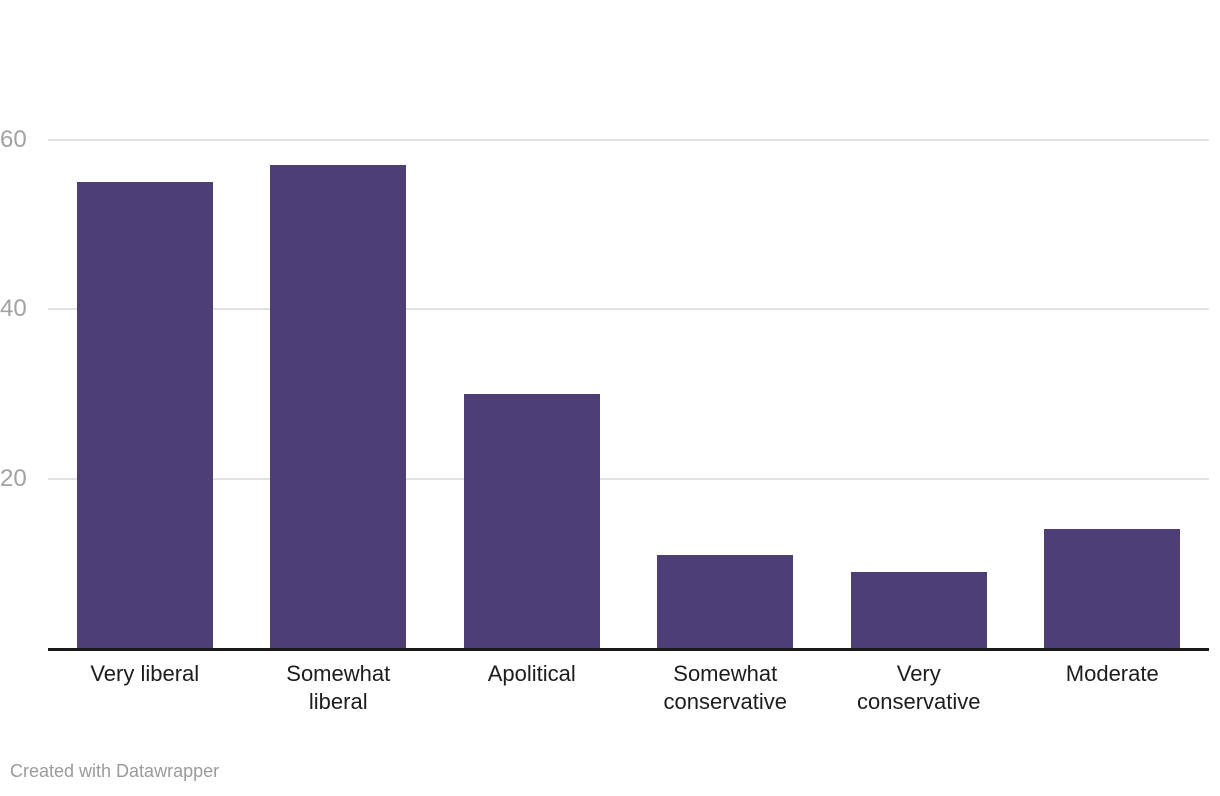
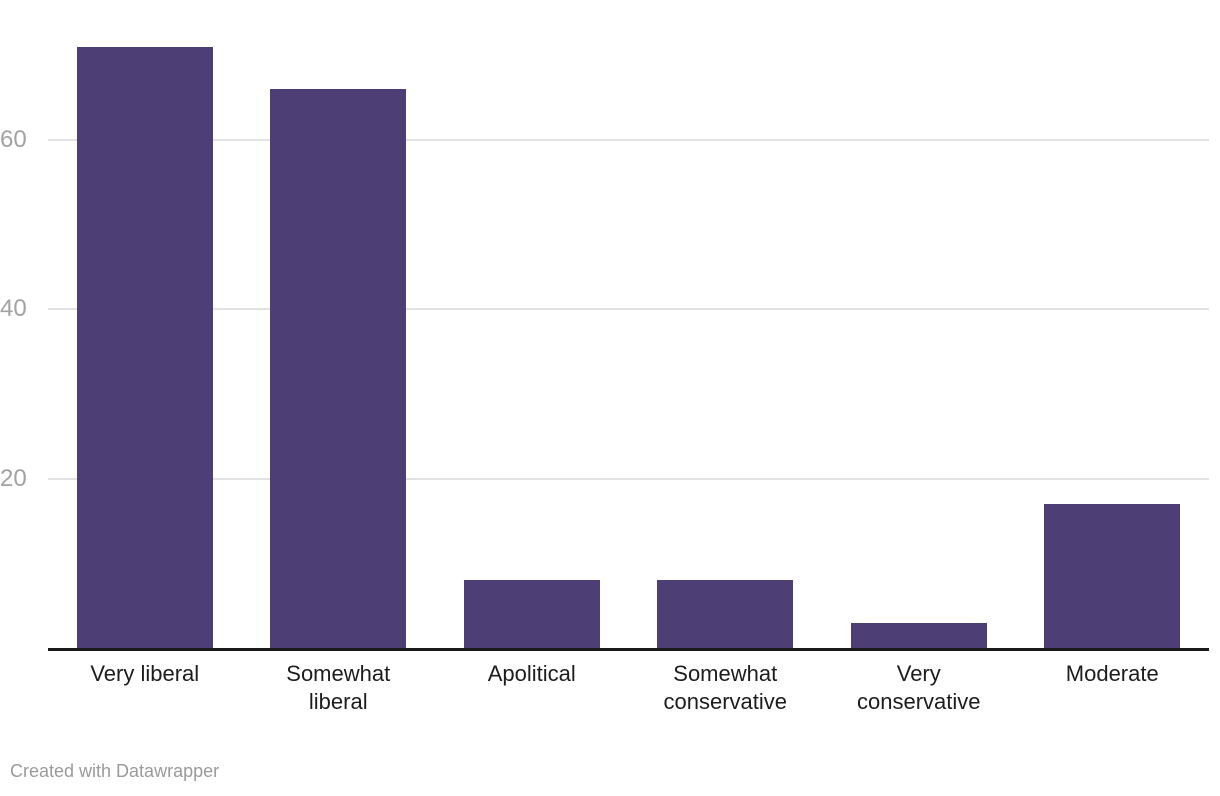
Very liberal: 55 -> 71
Somewhat liberal: 57 -> 66
Apolitical: 30 -> 8
Somewhat conservative: 11 -> 8
Very conservative: 9 -> 3
Moderate: 14 -> 17
